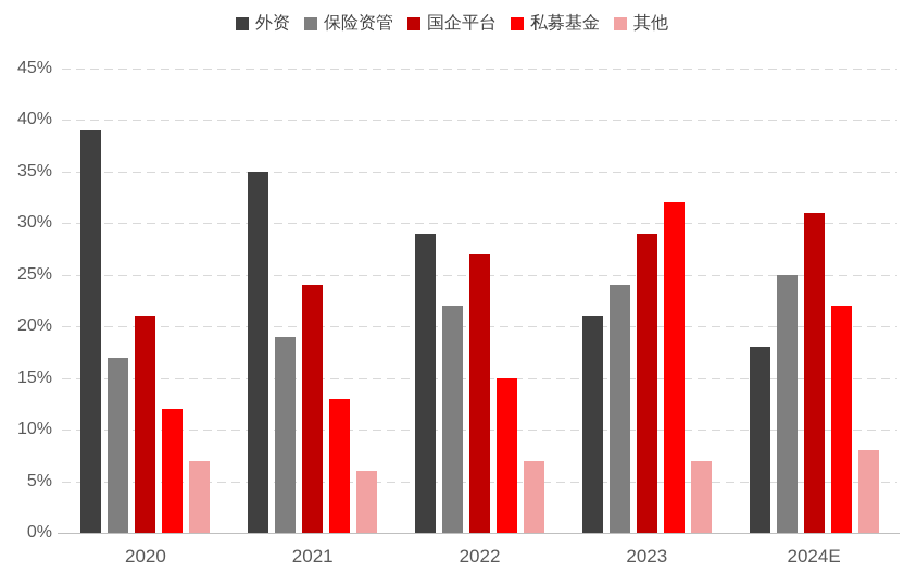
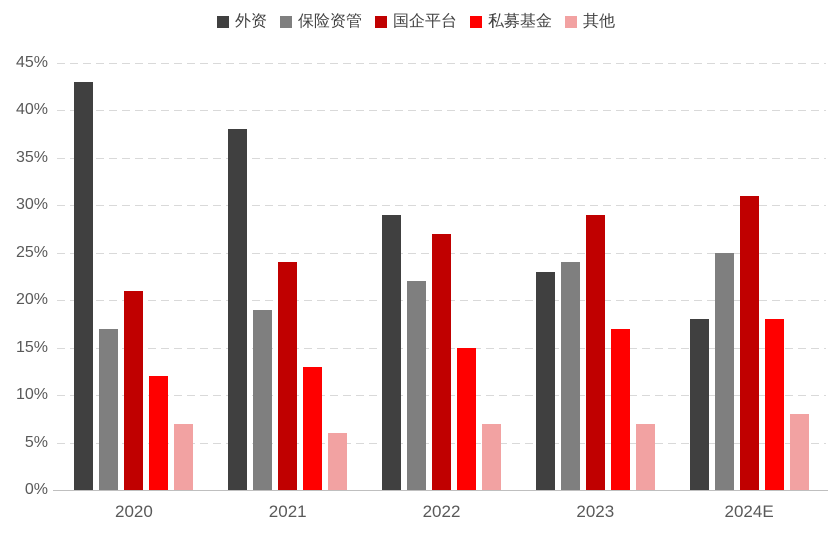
外资/2020: 39% -> 43%
外资/2021: 35% -> 38%
外资/2023: 21% -> 23%
私募基金/2023: 32% -> 17%
私募基金/2024E: 22% -> 18%
